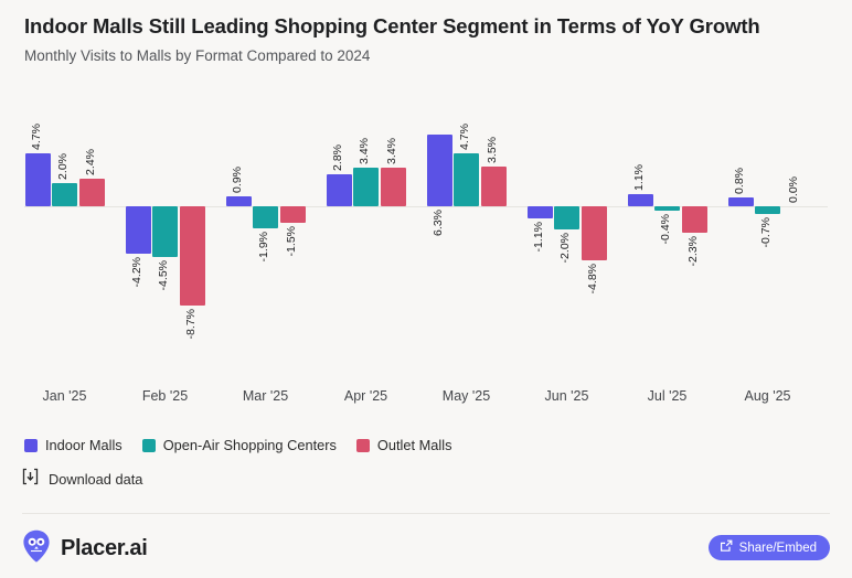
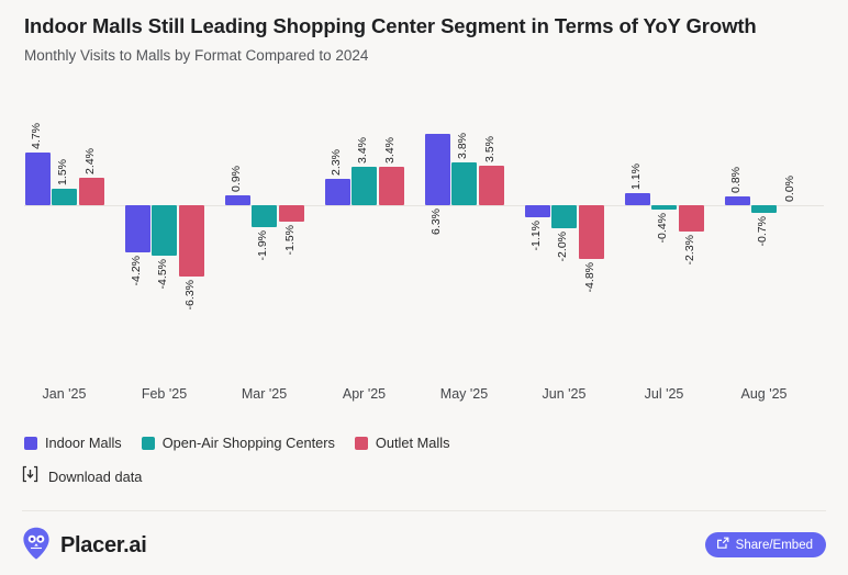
Open-Air Shopping Centers/Jan '25: 2.0% -> 1.5%
Outlet Malls/Feb '25: -8.7% -> -6.3%
Indoor Malls/Apr '25: 2.8% -> 2.3%
Open-Air Shopping Centers/May '25: 4.7% -> 3.8%
